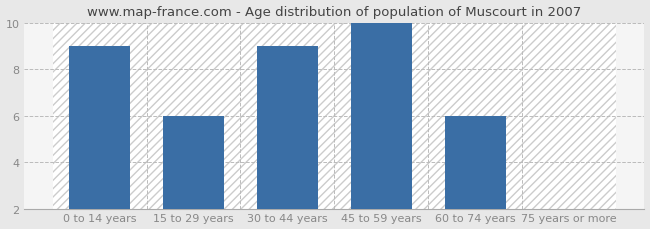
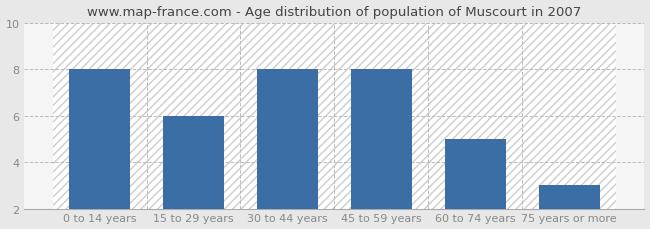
0 to 14 years: 9 -> 8
30 to 44 years: 9 -> 8
45 to 59 years: 10 -> 8
60 to 74 years: 6 -> 5
75 years or more: 2 -> 3
